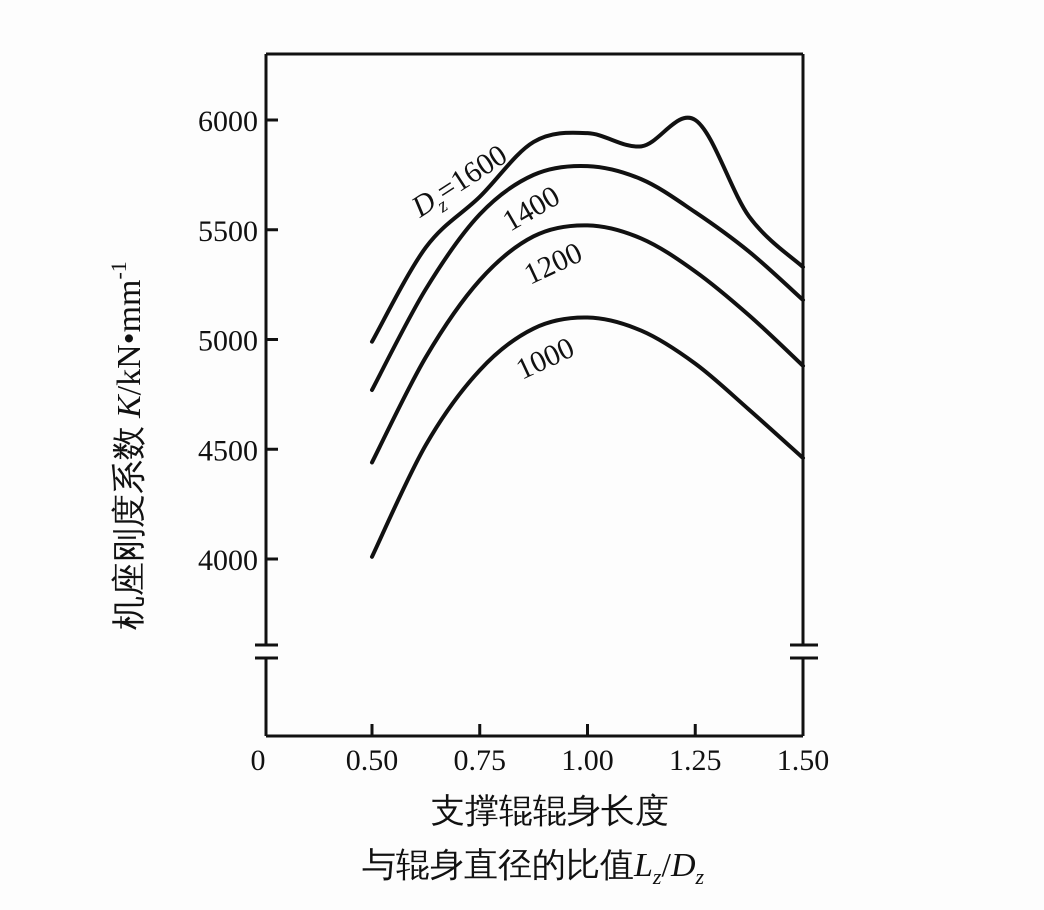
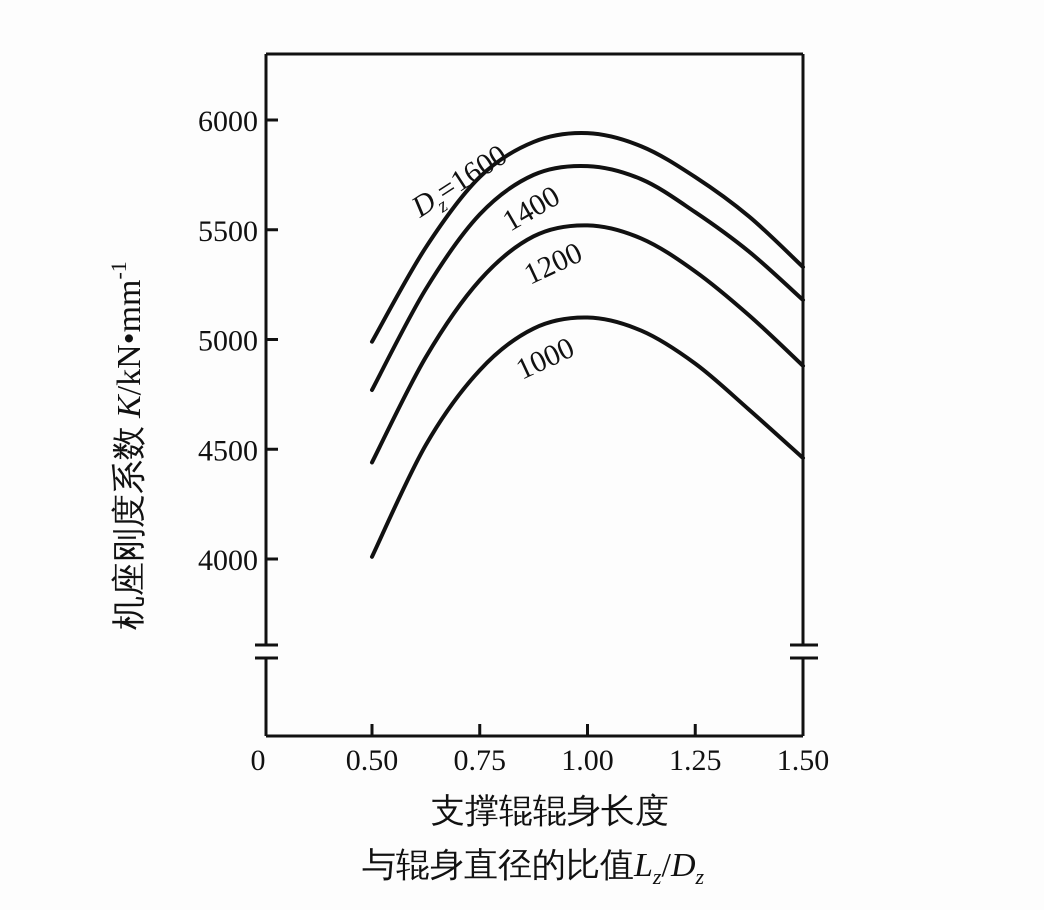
Dz=1600/0.75: 5650 -> 5740
Dz=1600/1.25: 6000 -> 5740
